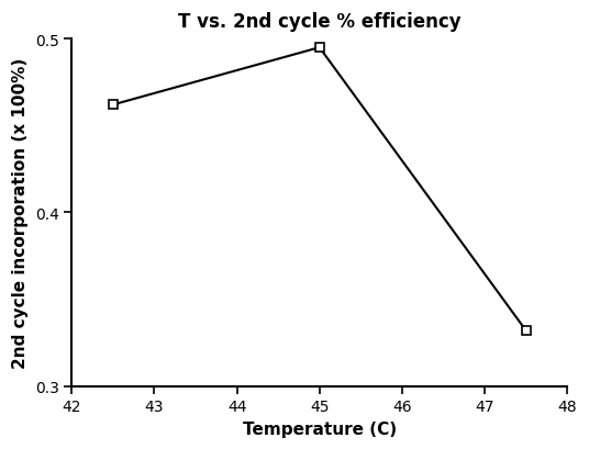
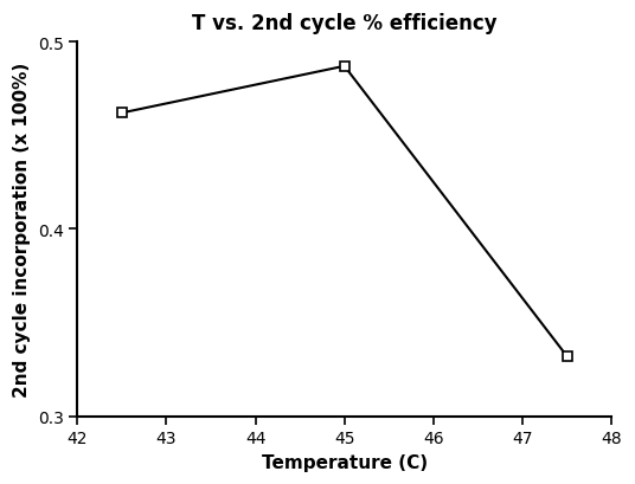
45: 0.495 -> 0.487
